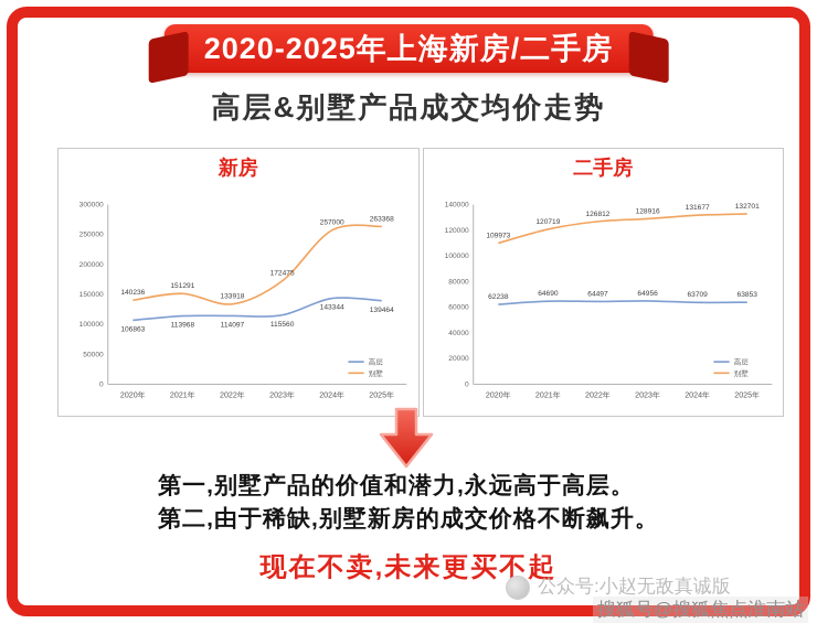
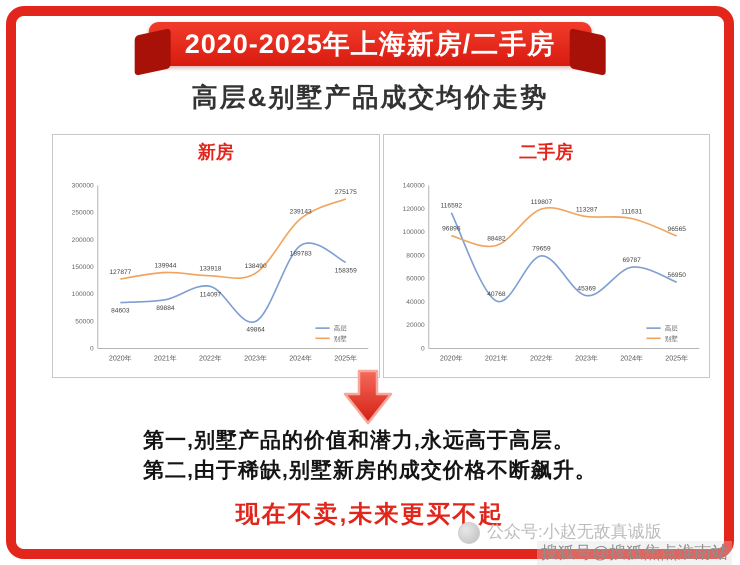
新房/高层/2020年: 106863 -> 84603
新房/别墅/2020年: 140236 -> 127877
新房/高层/2021年: 113968 -> 89884
新房/别墅/2021年: 151291 -> 139944
新房/高层/2023年: 115560 -> 49864
新房/别墅/2023年: 172475 -> 138490
新房/高层/2024年: 143344 -> 189783
新房/别墅/2024年: 257000 -> 239143
新房/高层/2025年: 139464 -> 158359
新房/别墅/2025年: 263368 -> 275175
二手房/高层/2020年: 62238 -> 116592
二手房/别墅/2020年: 109973 -> 96896
二手房/高层/2021年: 64690 -> 40768
二手房/别墅/2021年: 120719 -> 88482
二手房/高层/2022年: 64497 -> 79659
二手房/别墅/2022年: 126812 -> 119807
二手房/高层/2023年: 64956 -> 45369
二手房/别墅/2023年: 128916 -> 113287
二手房/高层/2024年: 63709 -> 69787
二手房/别墅/2024年: 131677 -> 111631
二手房/高层/2025年: 63853 -> 56950
二手房/别墅/2025年: 132701 -> 96565
